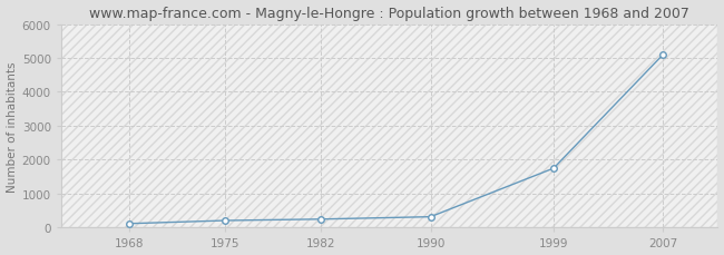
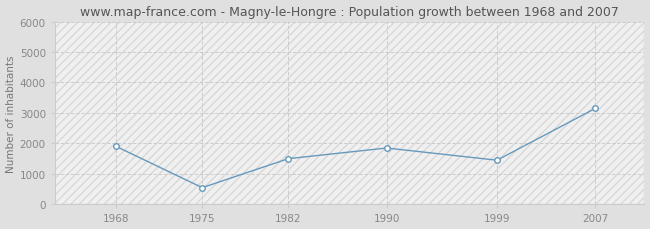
1968: 120 -> 1900
1975: 210 -> 550
1982: 250 -> 1500
1990: 320 -> 1850
1999: 1750 -> 1450
2007: 5100 -> 3150
